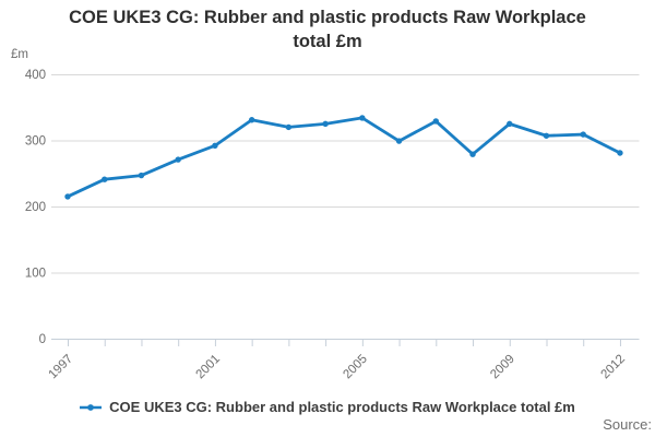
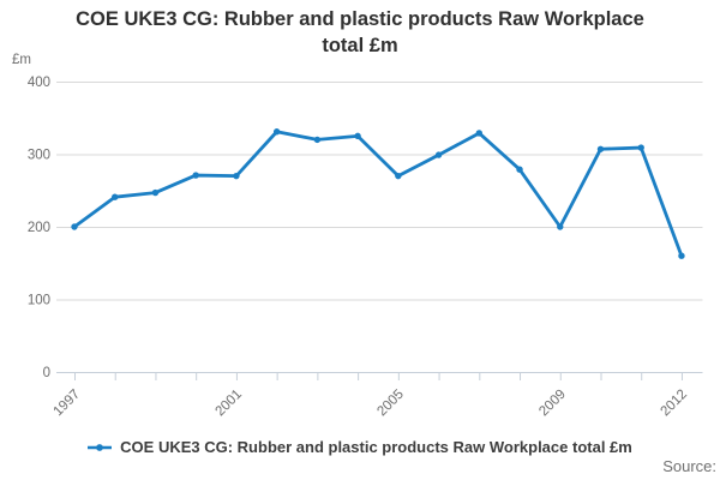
1997: 220 -> 200
2001: 290 -> 270
2005: 330 -> 270
2009: 320 -> 200
2012: 280 -> 160
